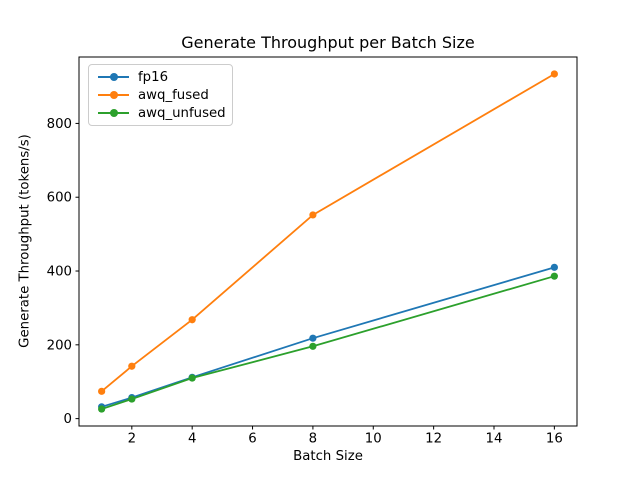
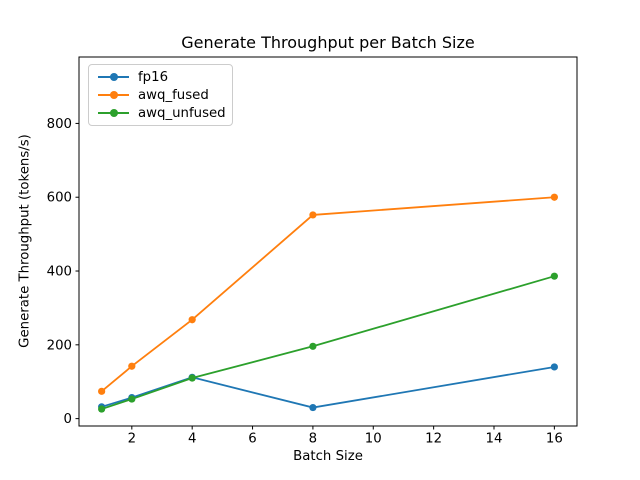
fp16/8: 220 -> 30
fp16/16: 410 -> 140
awq_fused/16: 930 -> 600
